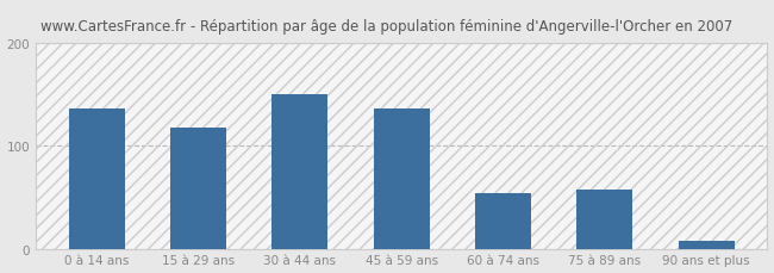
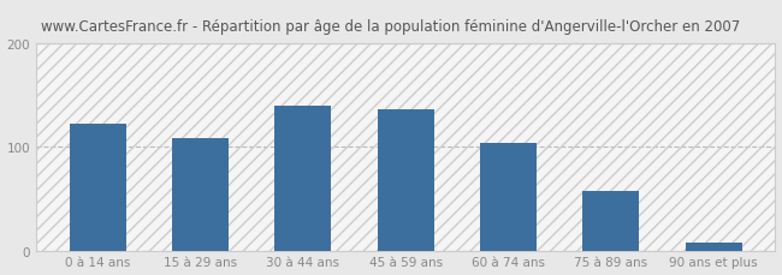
0 à 14 ans: 136 -> 122
15 à 29 ans: 118 -> 108
30 à 44 ans: 150 -> 140
60 à 74 ans: 54 -> 104
